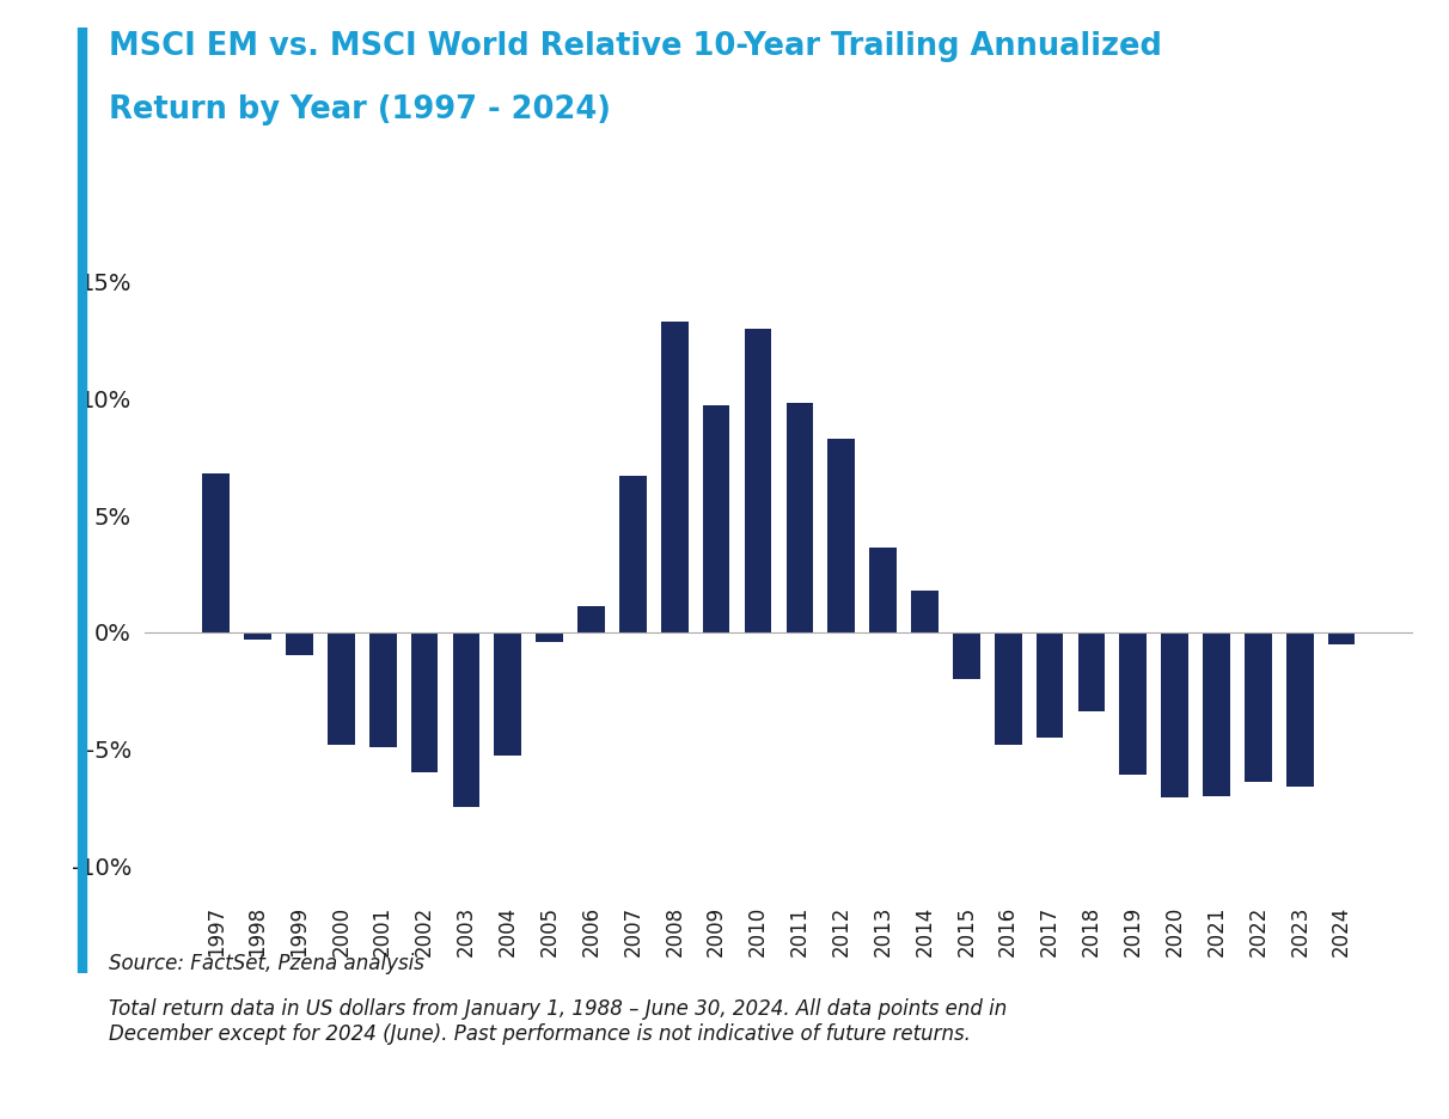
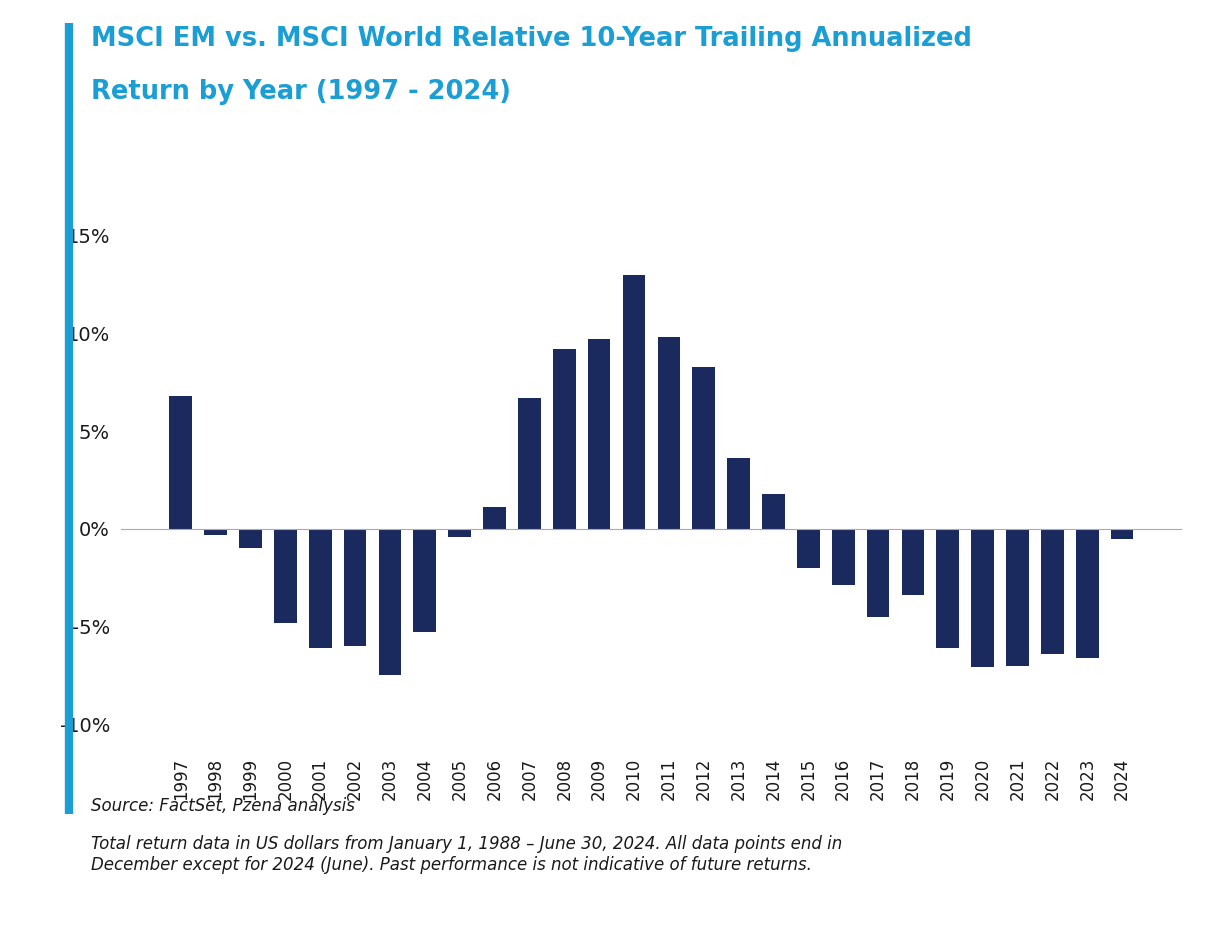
2001: -4.9% -> -6.1%
2008: 13.3% -> 9.2%
2016: -4.8% -> -2.9%
